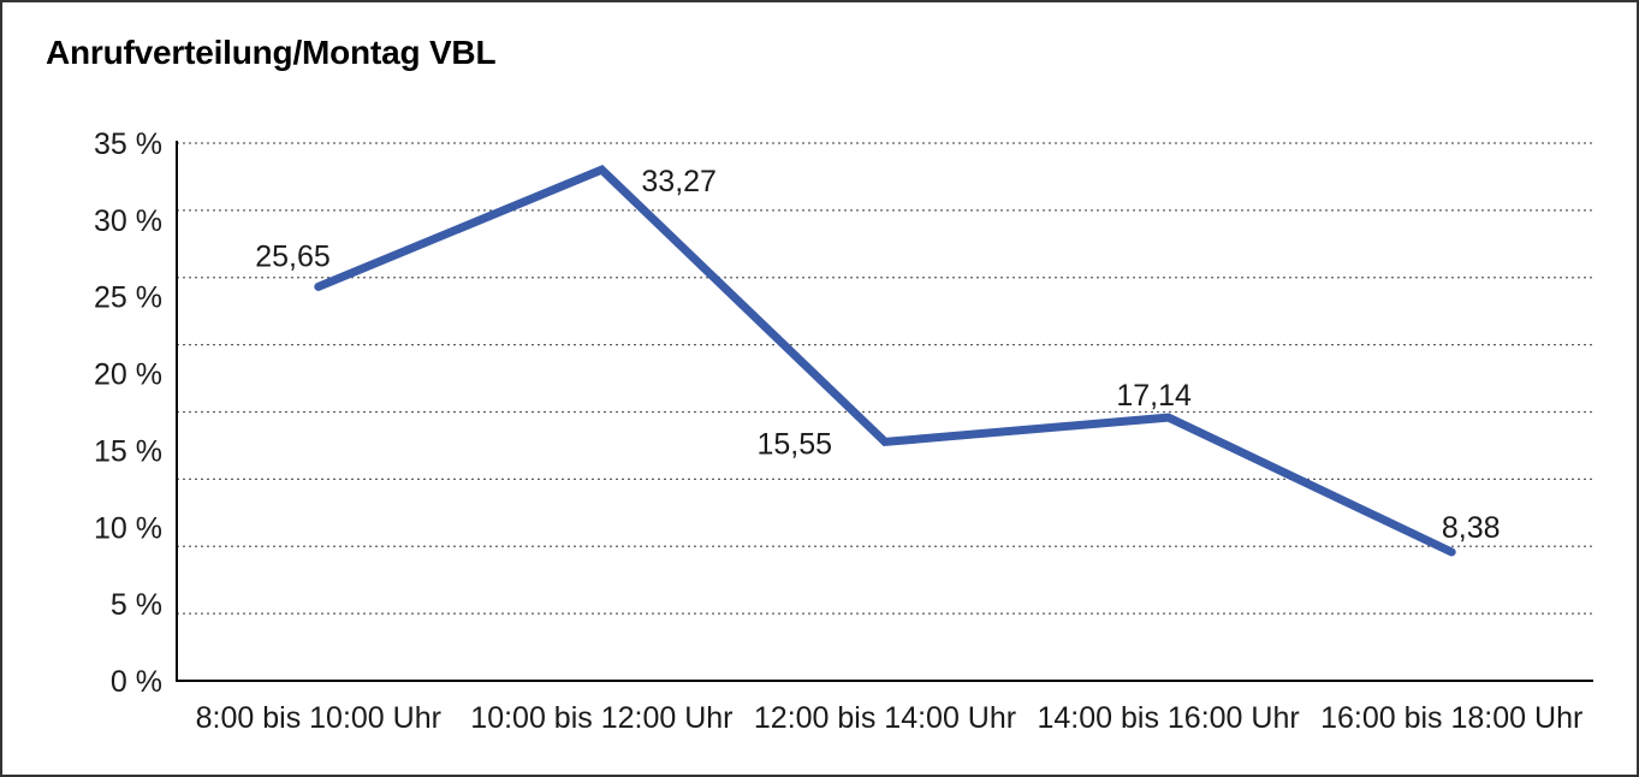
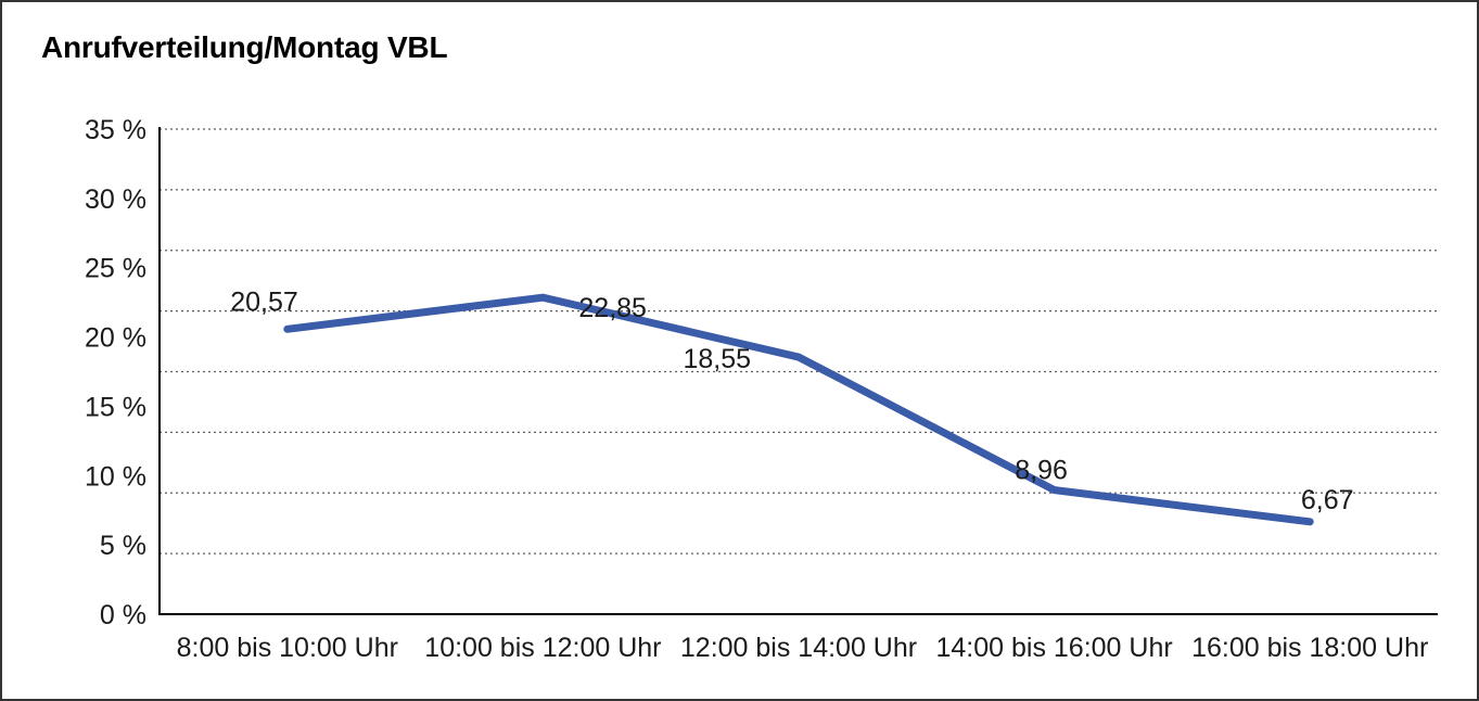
8:00 bis 10:00 Uhr: 25,65 -> 20,57
10:00 bis 12:00 Uhr: 33,27 -> 22,85
12:00 bis 14:00 Uhr: 15,55 -> 18,55
14:00 bis 16:00 Uhr: 17,14 -> 8,96
16:00 bis 18:00 Uhr: 8,38 -> 6,67
